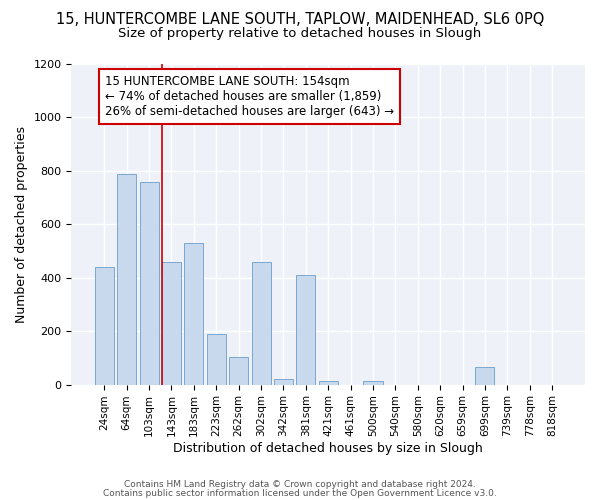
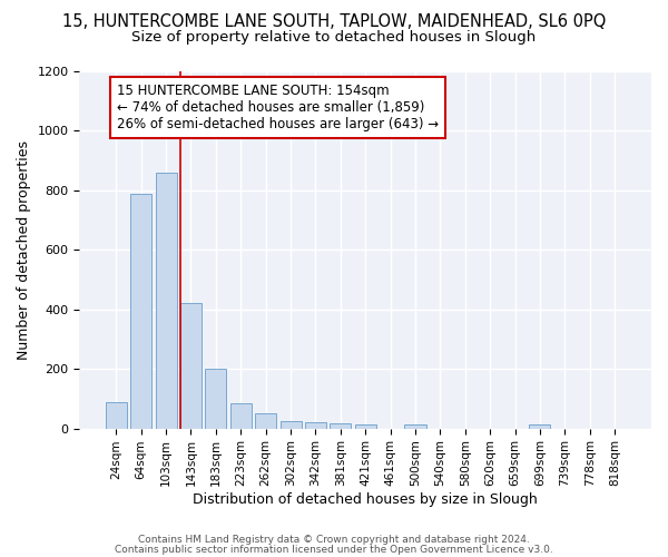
24sqm: 440 -> 90
103sqm: 760 -> 860
143sqm: 460 -> 420
183sqm: 530 -> 200
223sqm: 190 -> 85
262sqm: 105 -> 50
302sqm: 460 -> 25
381sqm: 410 -> 18
699sqm: 65 -> 12
